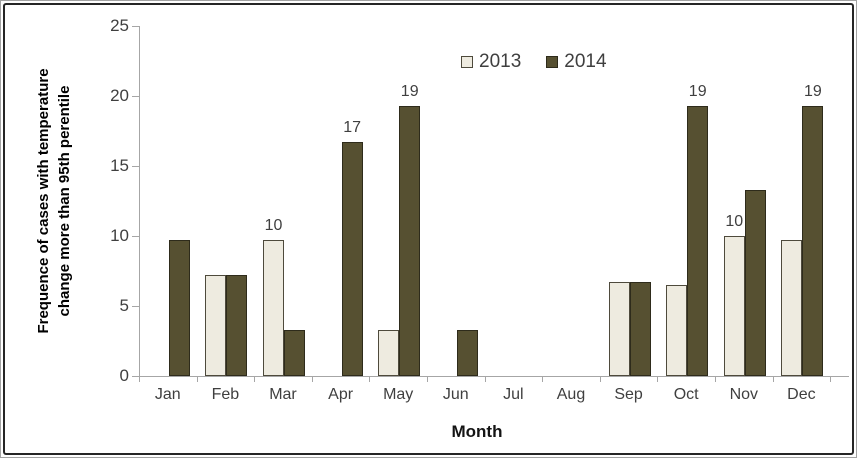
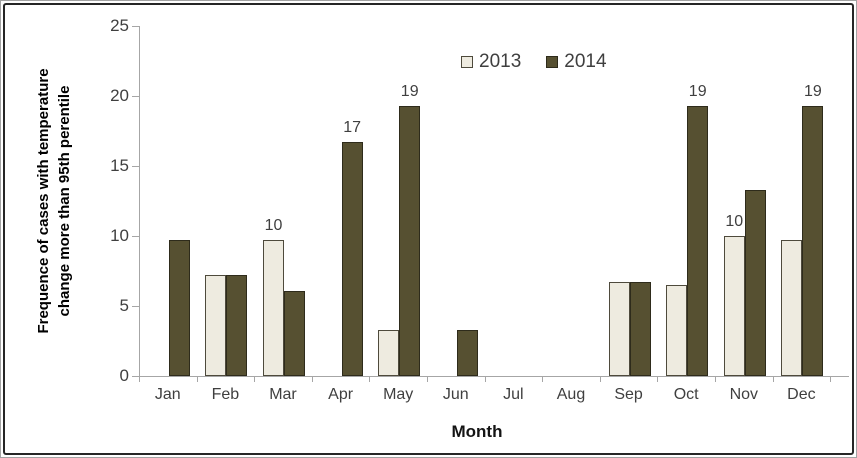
2014/Mar: 3.3 -> 6.1
